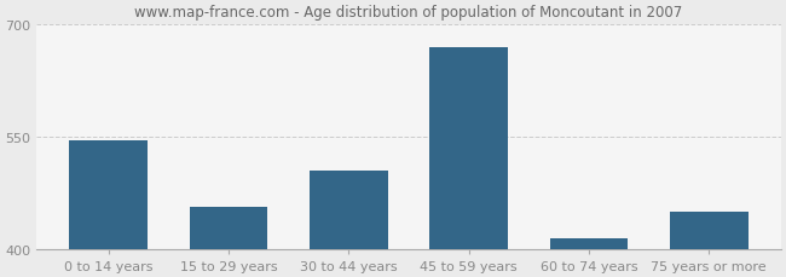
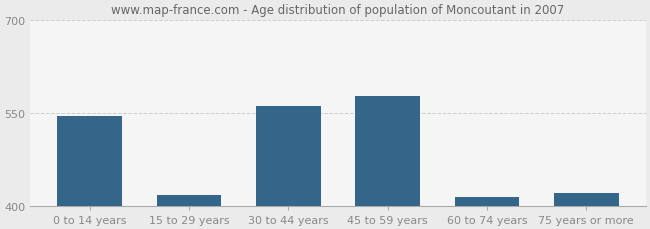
15 to 29 years: 456 -> 418
30 to 44 years: 504 -> 562
45 to 59 years: 670 -> 578
75 years or more: 450 -> 420
